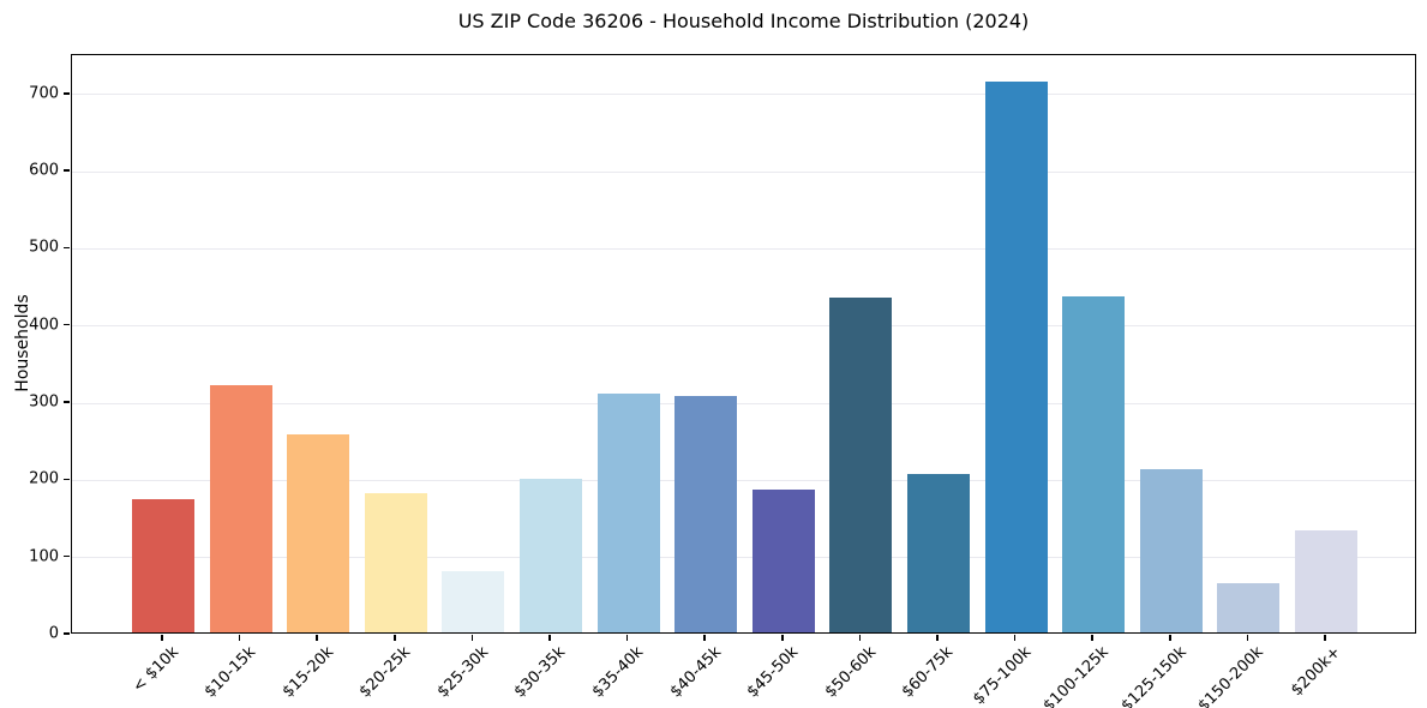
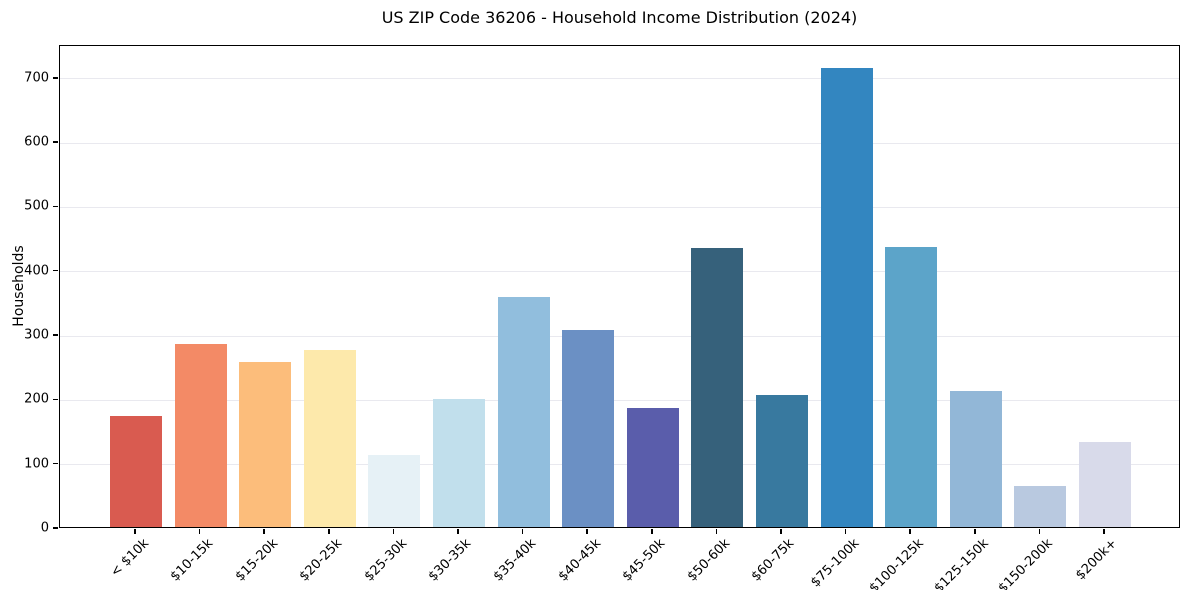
$10-15k: 320 -> 280
$20-25k: 180 -> 280
$25-30k: 80 -> 110
$35-40k: 310 -> 360
